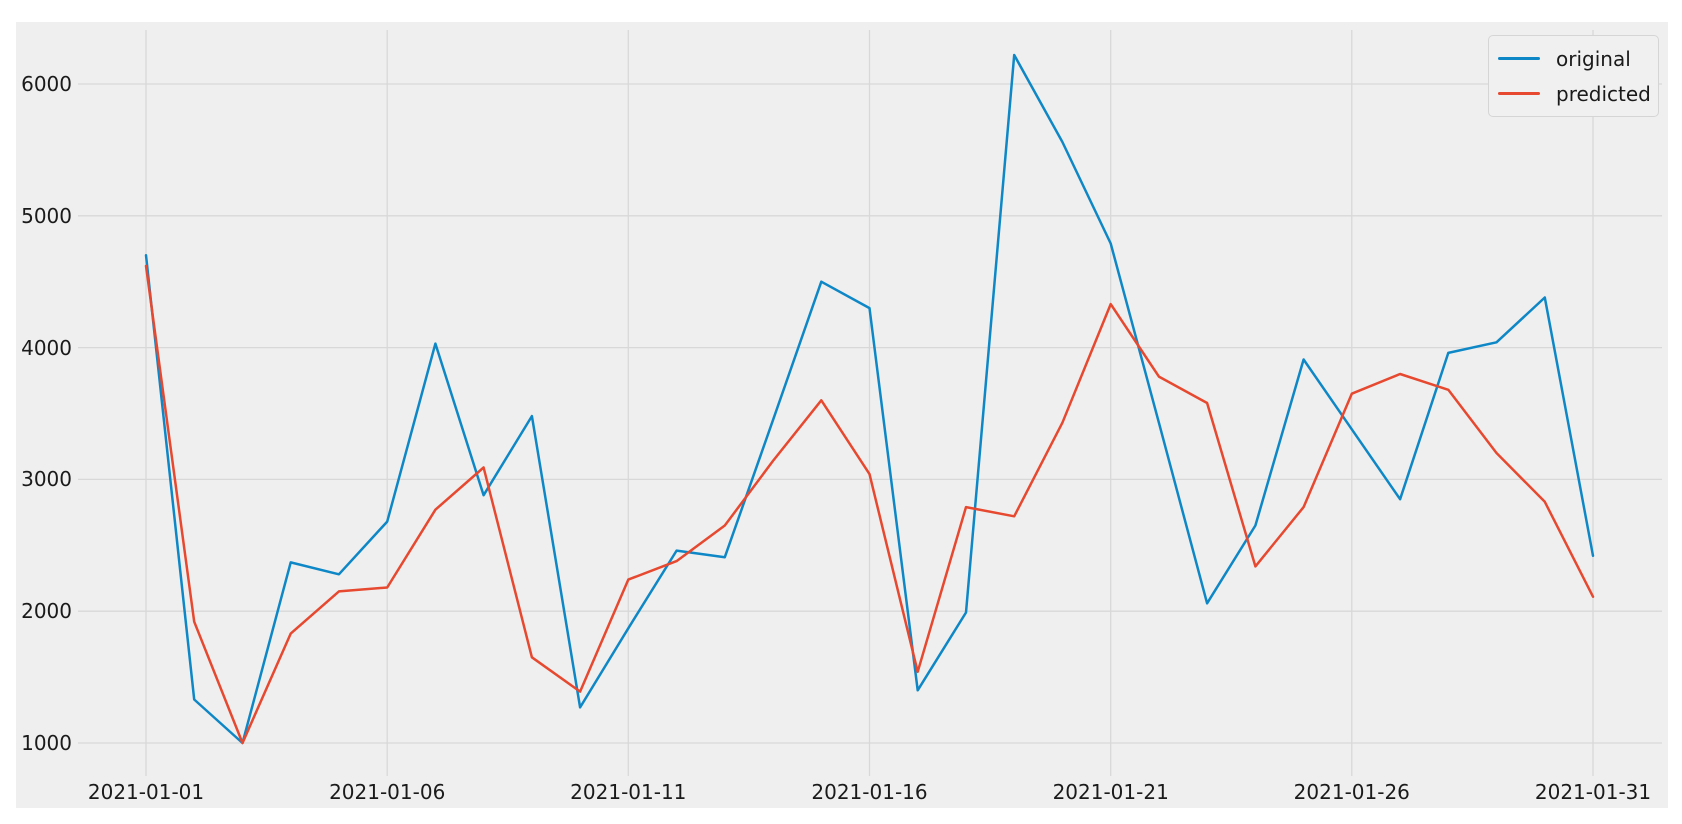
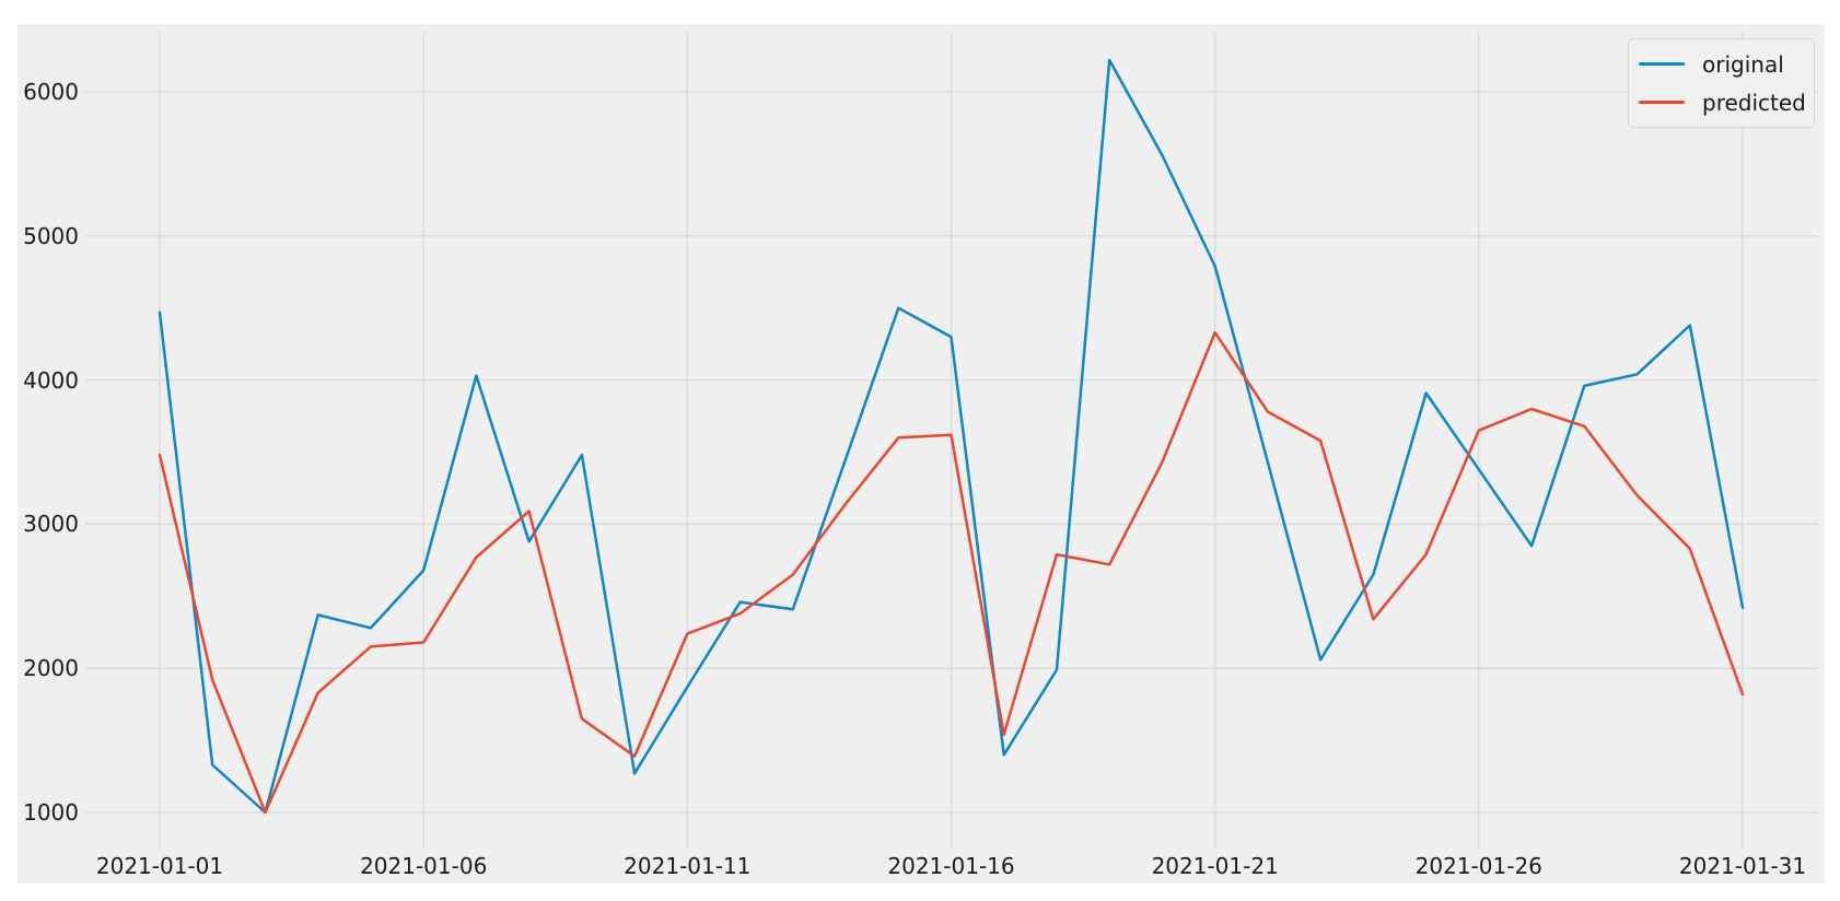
original/2021-01-01: 4700 -> 4470
predicted/2021-01-01: 4620 -> 3480
predicted/2021-01-16: 3040 -> 3620
predicted/2021-01-31: 2110 -> 1820
